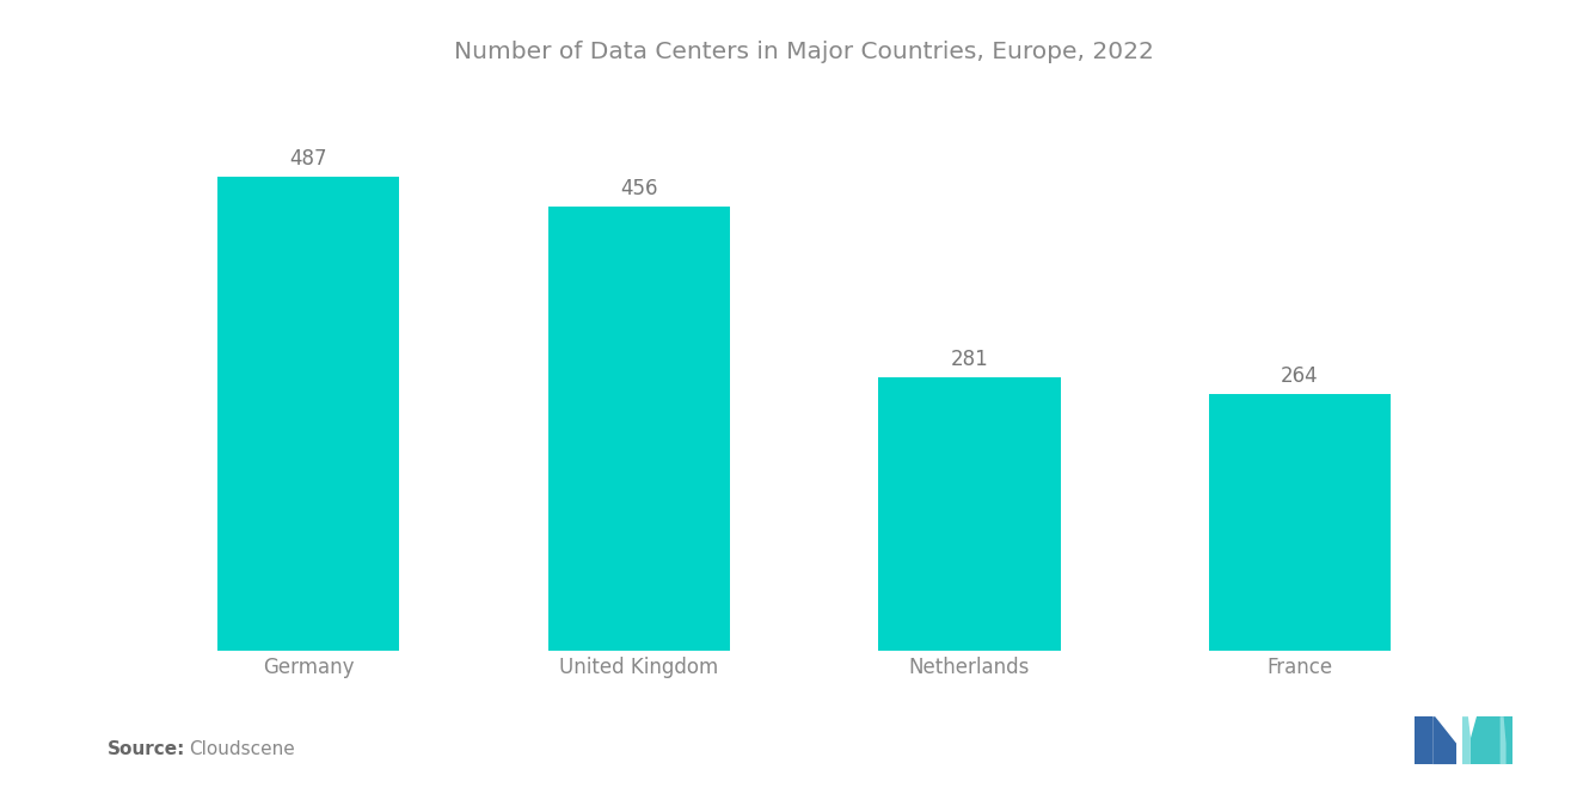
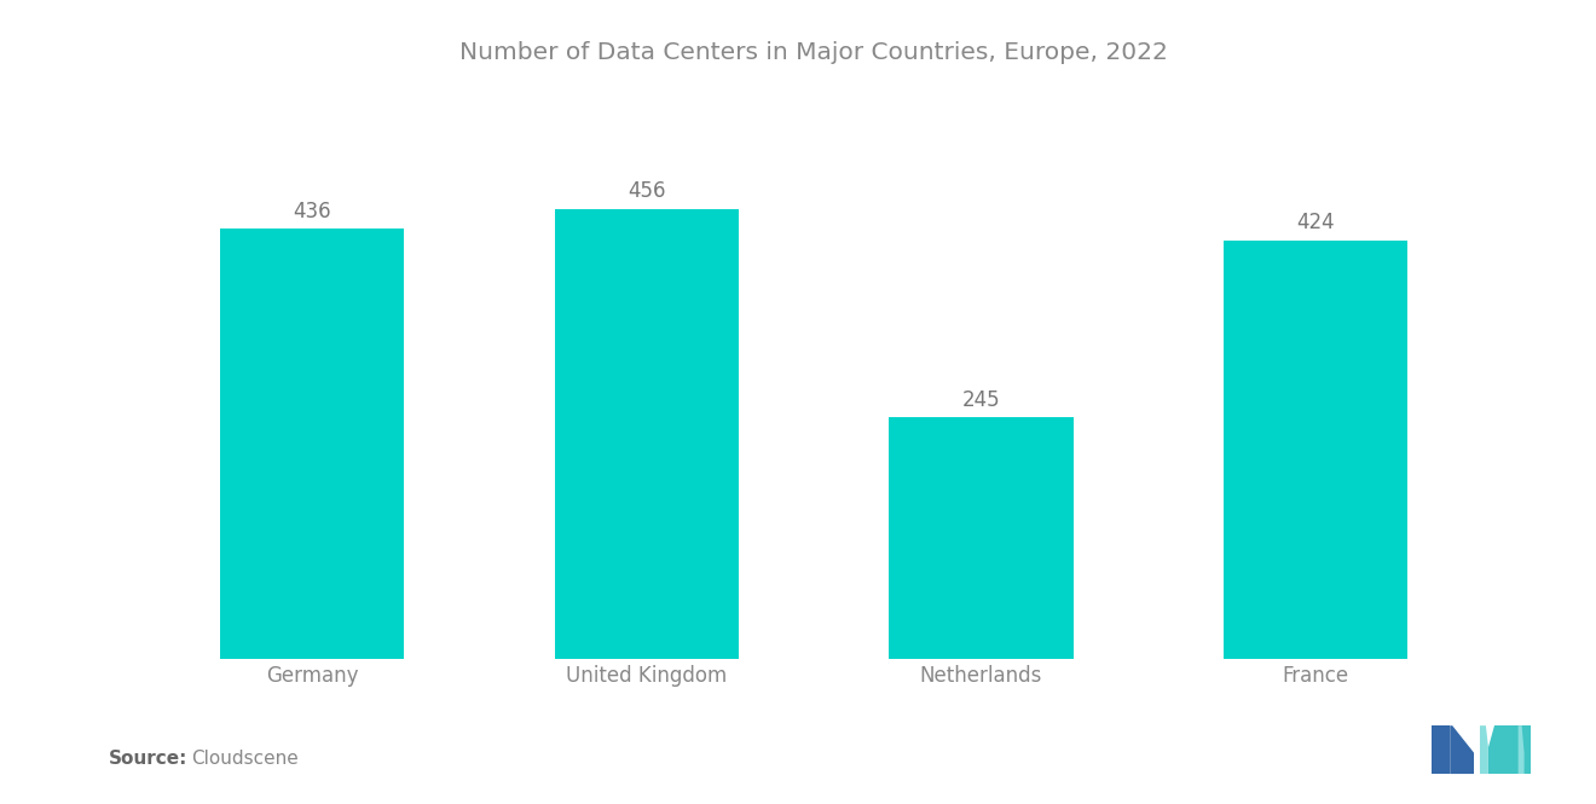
Germany: 487 -> 436
Netherlands: 281 -> 245
France: 264 -> 424
